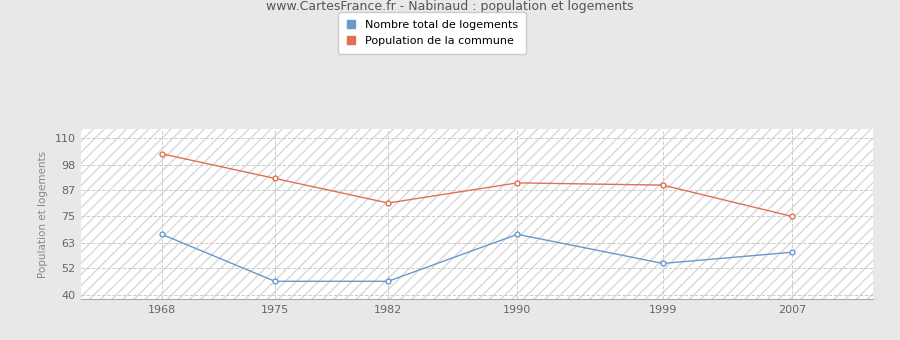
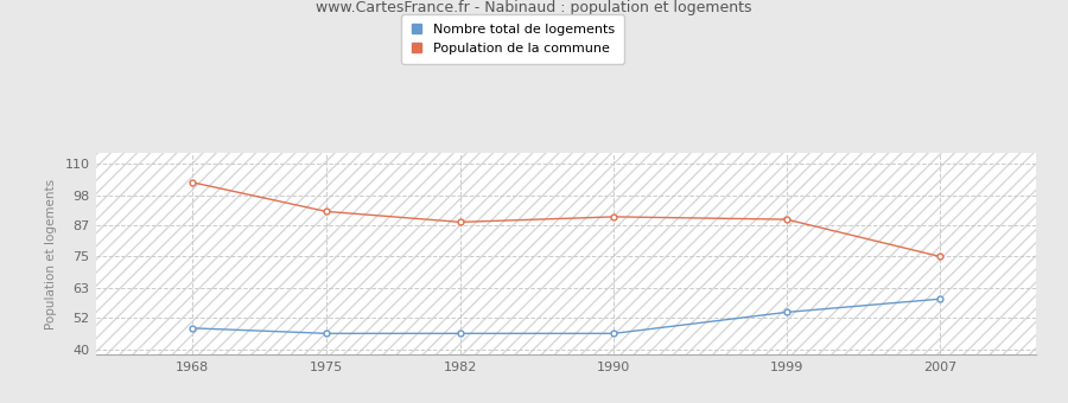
Nombre total de logements/1968: 67 -> 48
Population de la commune/1982: 81 -> 88
Nombre total de logements/1990: 67 -> 46
